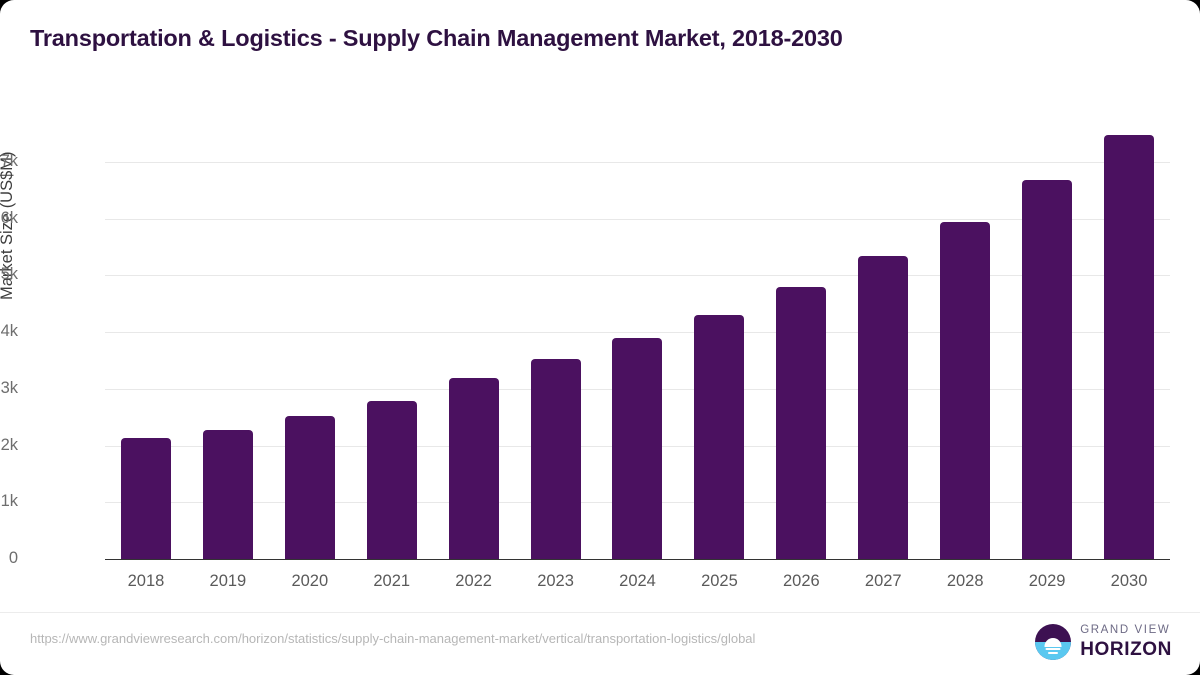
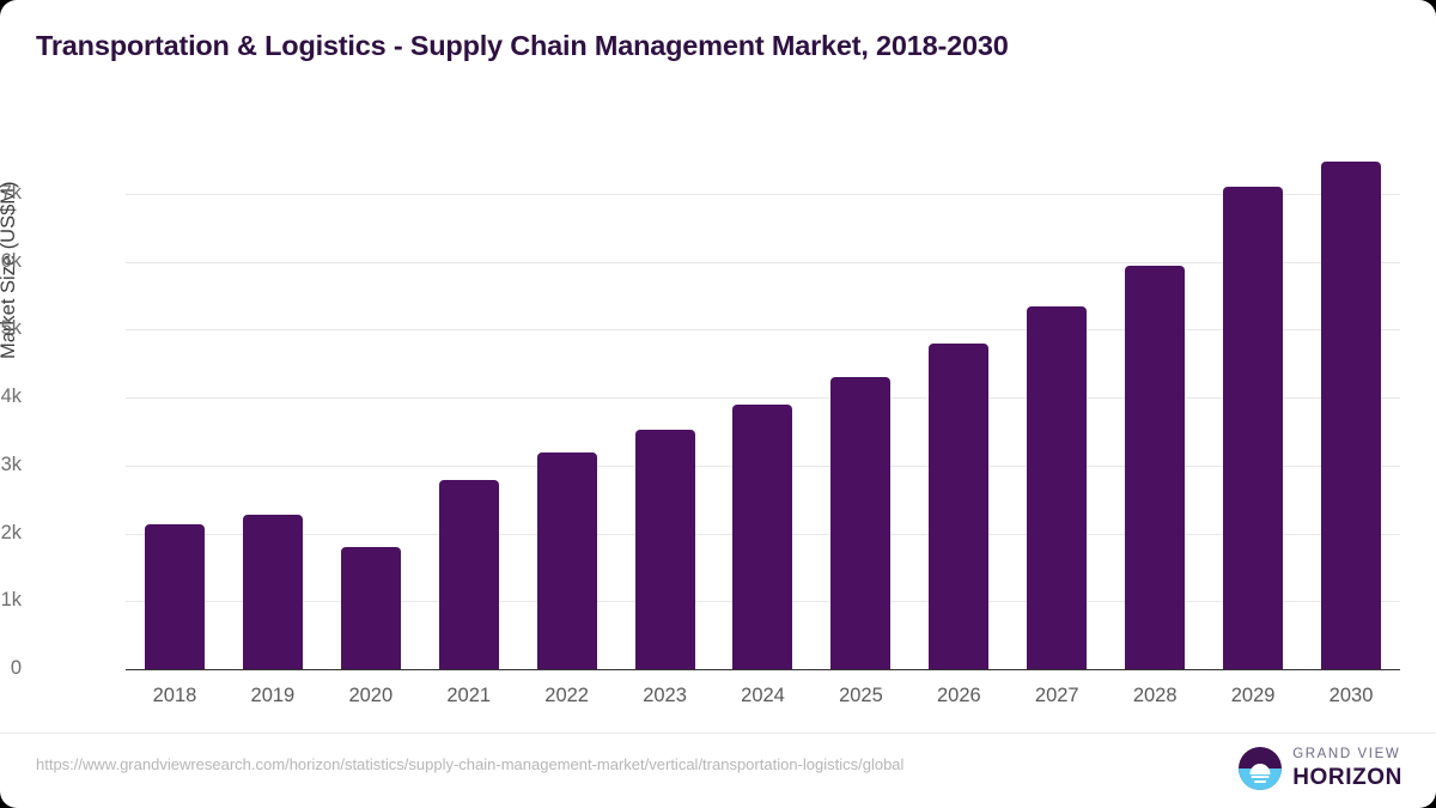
2020: 2.5k -> 1.8k
2029: 6.7k -> 7.1k
